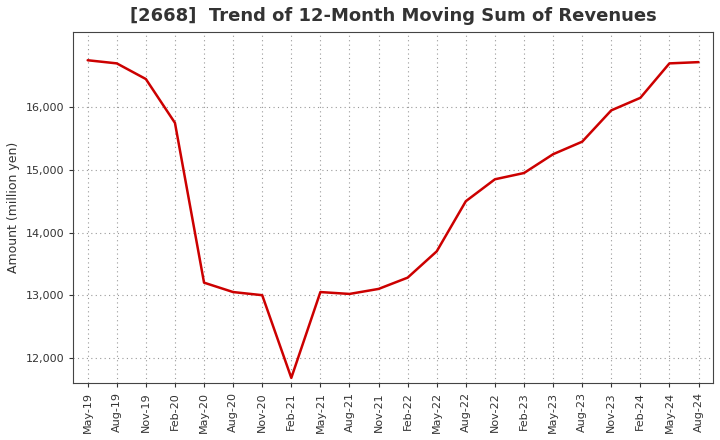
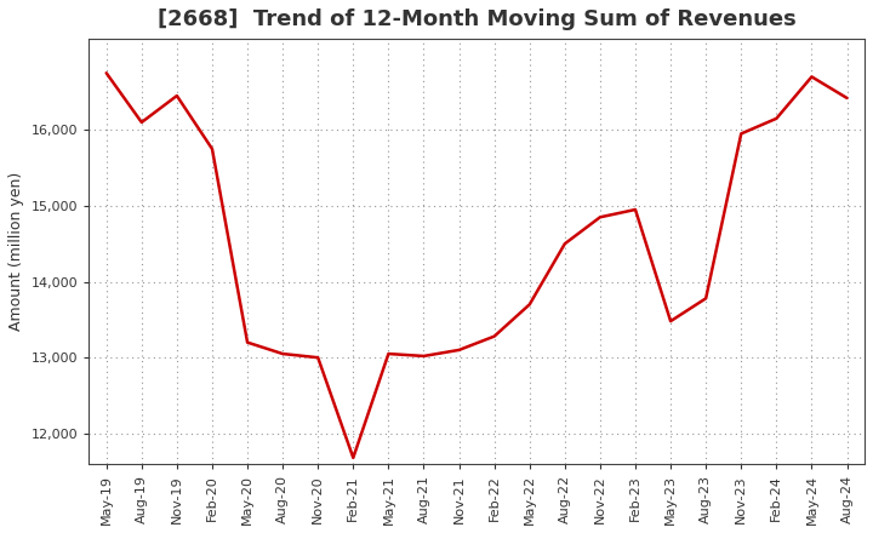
Aug-19: 16,700 -> 16,100
May-23: 15,250 -> 13,480
Aug-23: 15,450 -> 13,780
Aug-24: 16,720 -> 16,420
